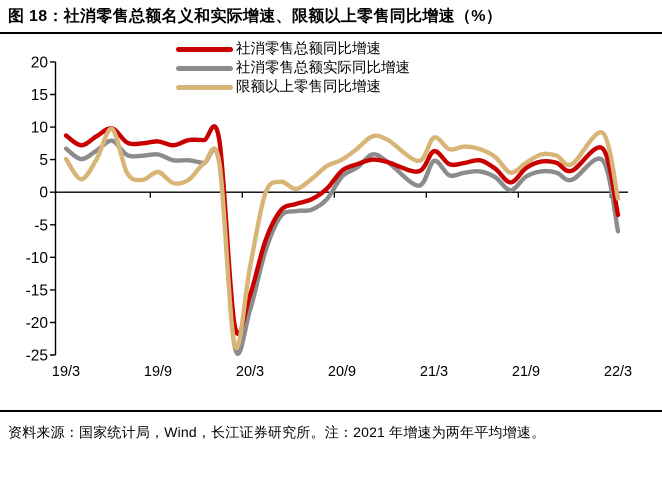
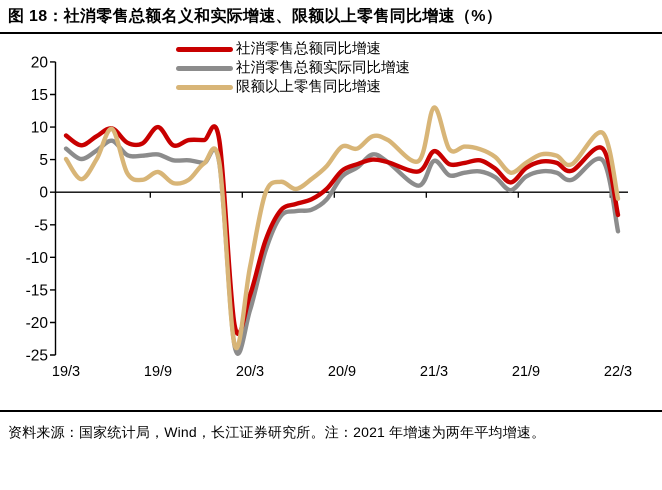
社消零售总额同比增速/19/9: 8 -> 10
限额以上零售同比增速/20/9: 5 -> 7
限额以上零售同比增速/21/3: 8 -> 13
